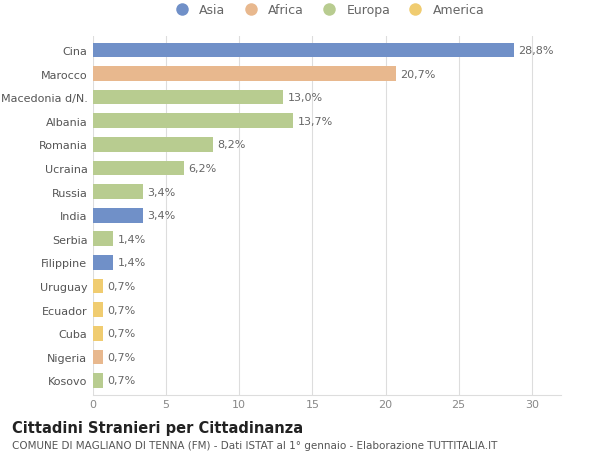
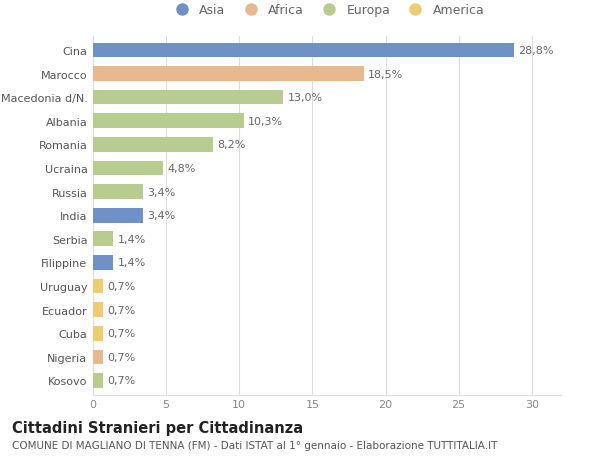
Marocco: 20,7% -> 18,5%
Albania: 13,7% -> 10,3%
Ucraina: 6,2% -> 4,8%
